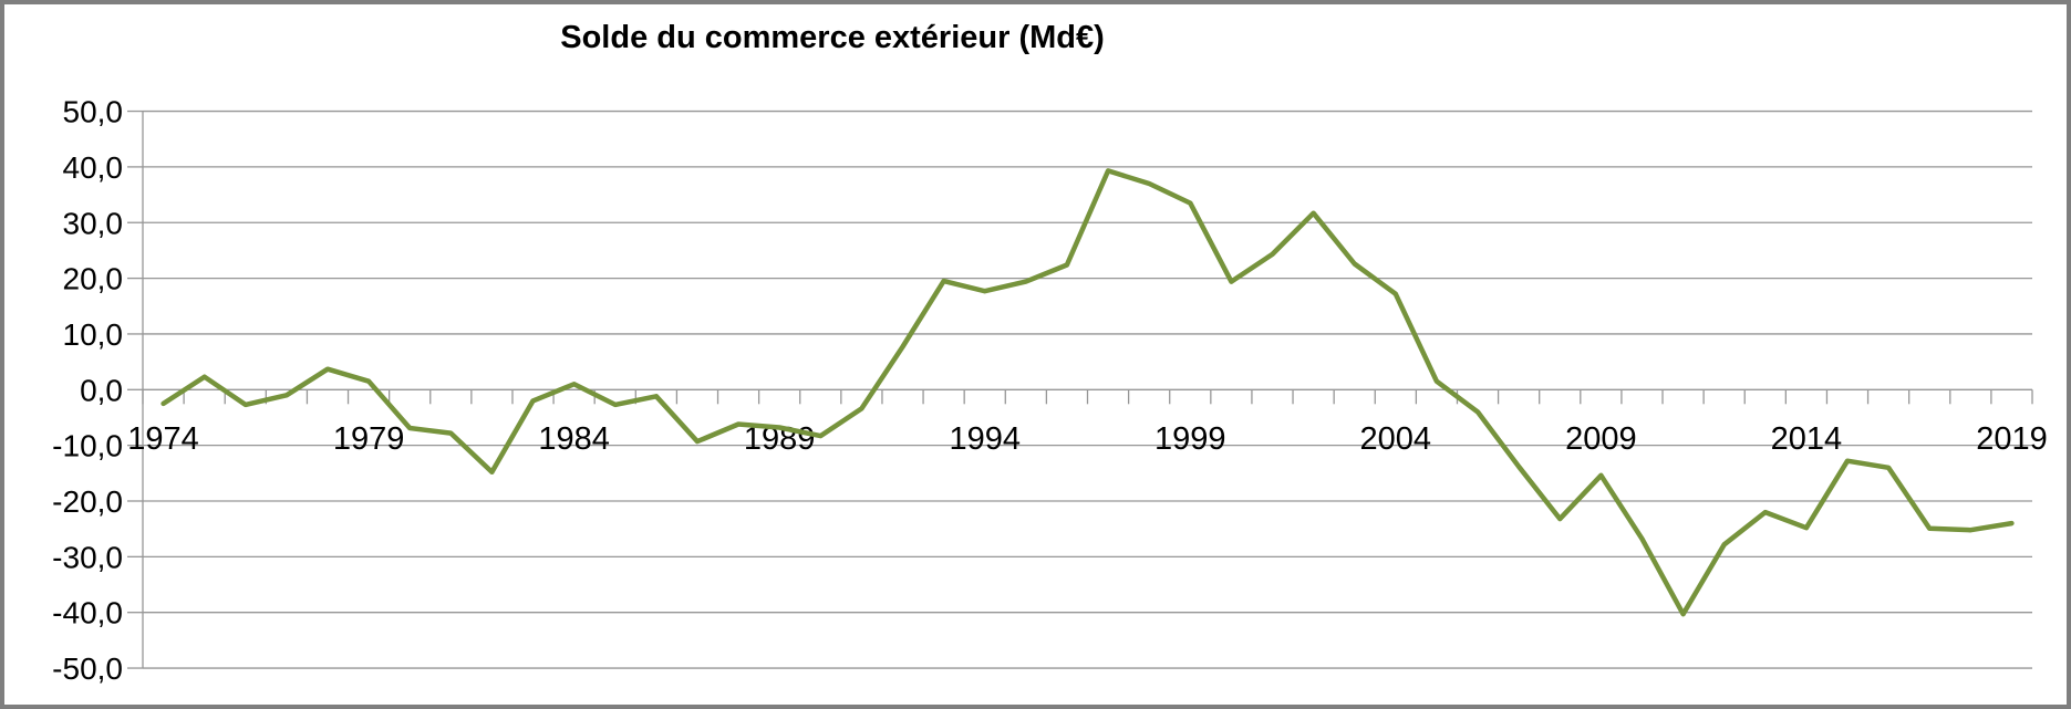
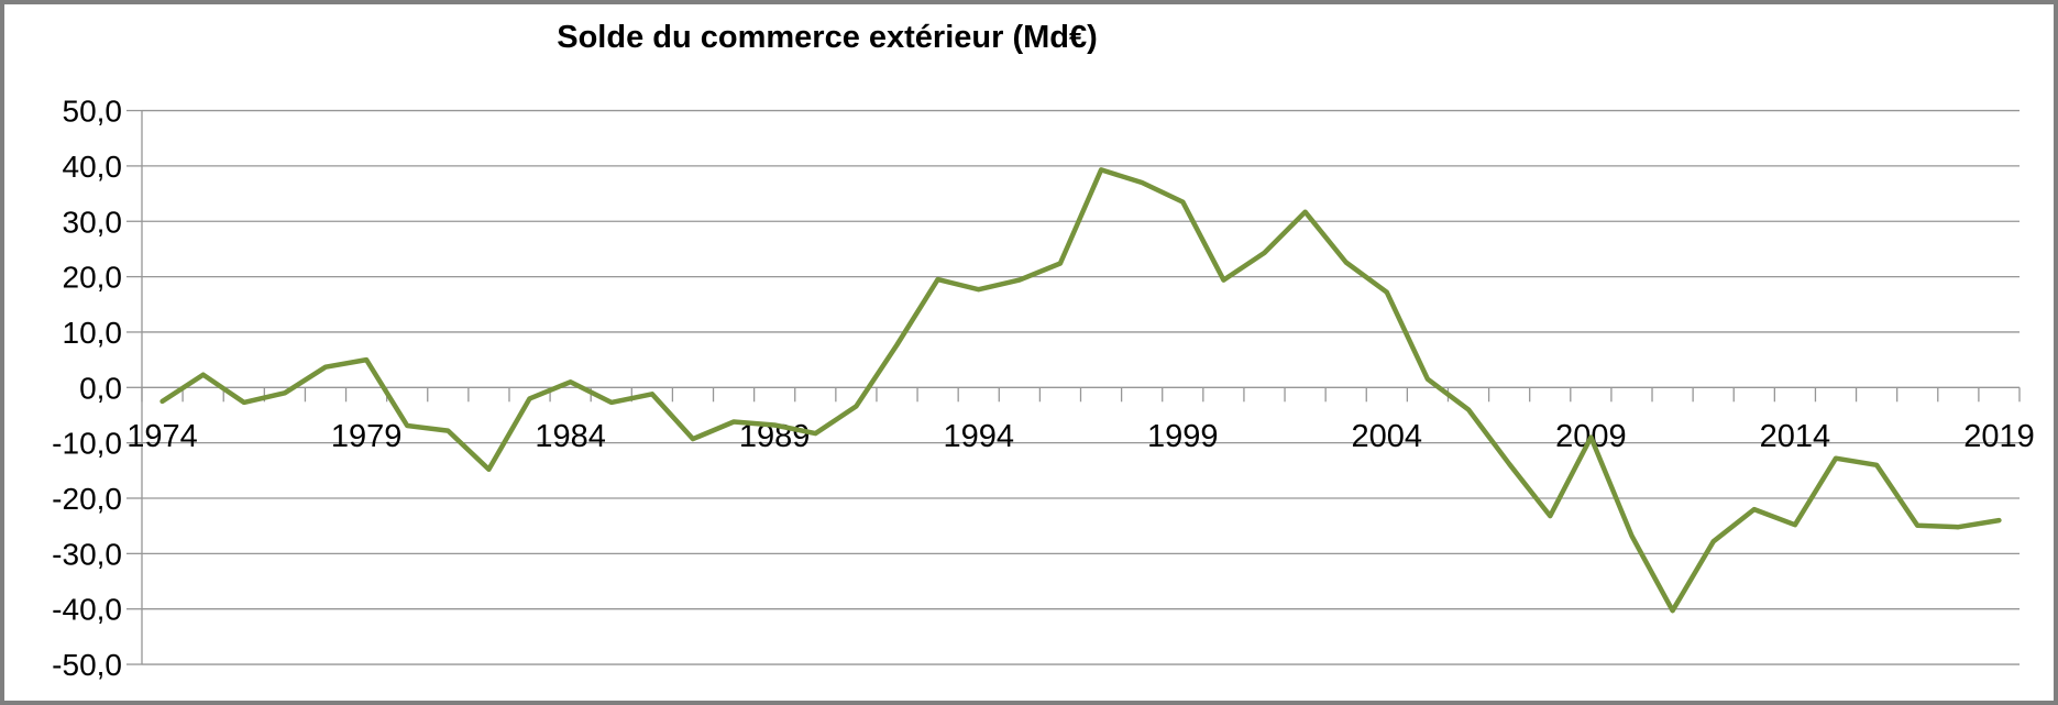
1979: 2 -> 5
2009: -15 -> -9
